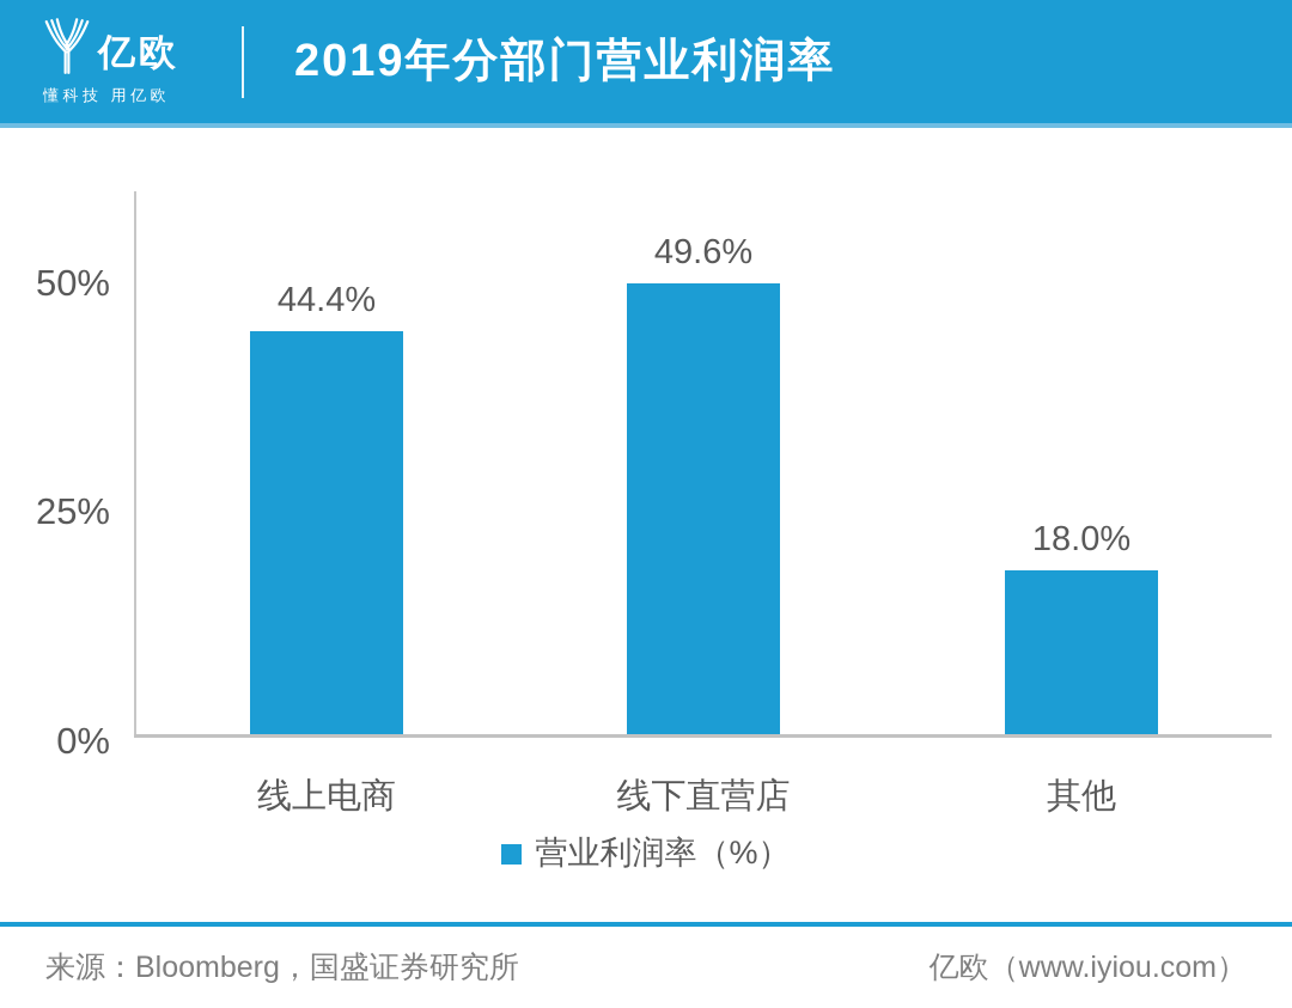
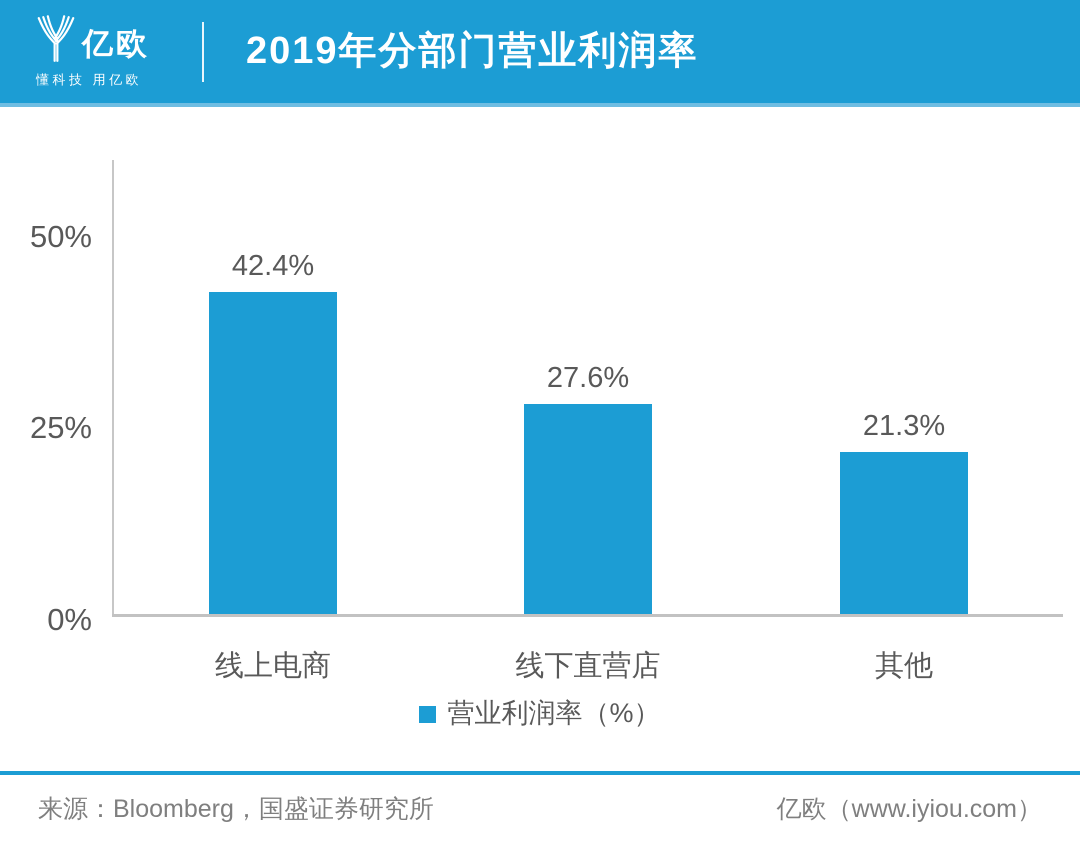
线上电商: 44.4% -> 42.4%
线下直营店: 49.6% -> 27.6%
其他: 18.0% -> 21.3%
